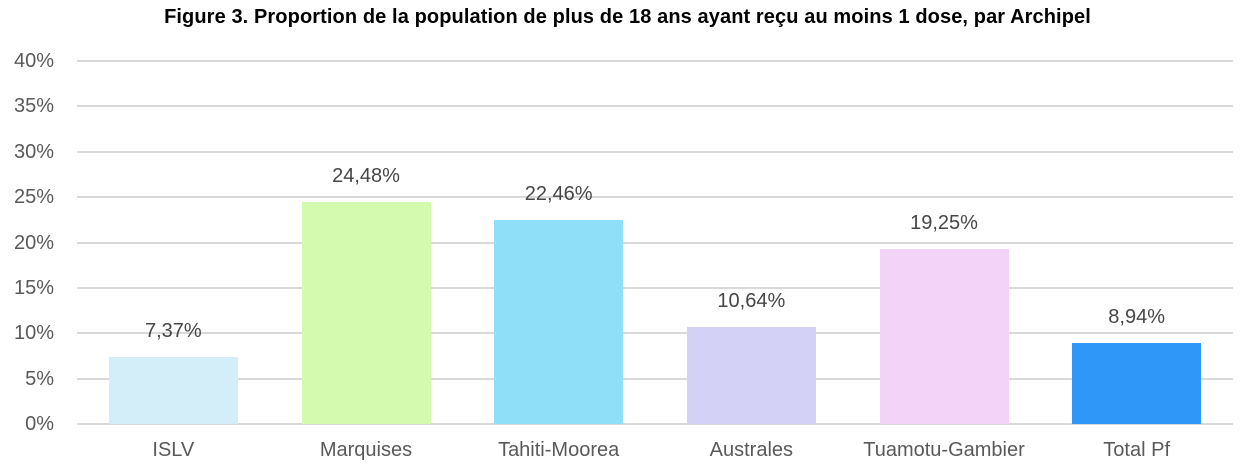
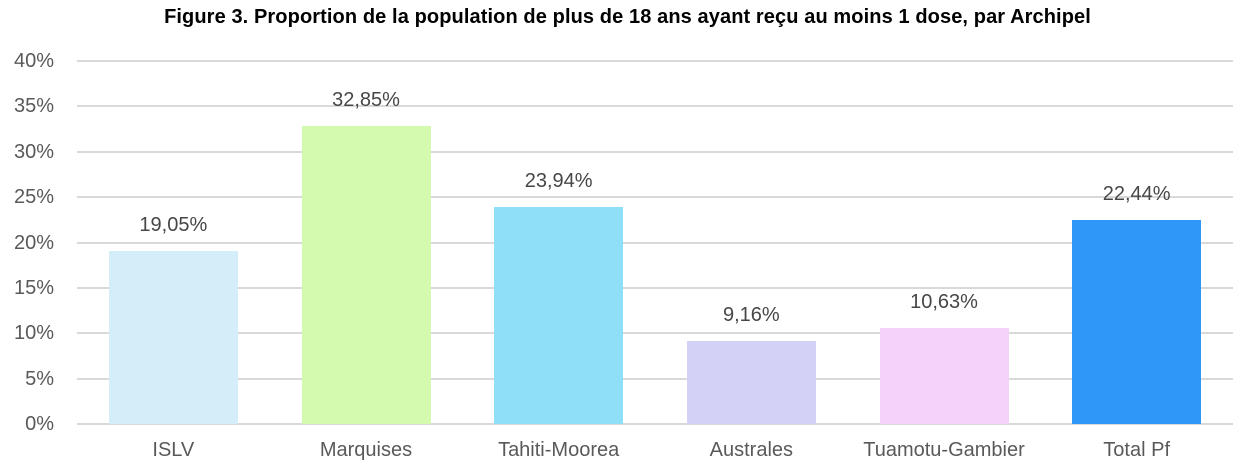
ISLV: 7,37% -> 19,05%
Marquises: 24,48% -> 32,85%
Tahiti-Moorea: 22,46% -> 23,94%
Australes: 10,64% -> 9,16%
Tuamotu-Gambier: 19,25% -> 10,63%
Total Pf: 8,94% -> 22,44%
